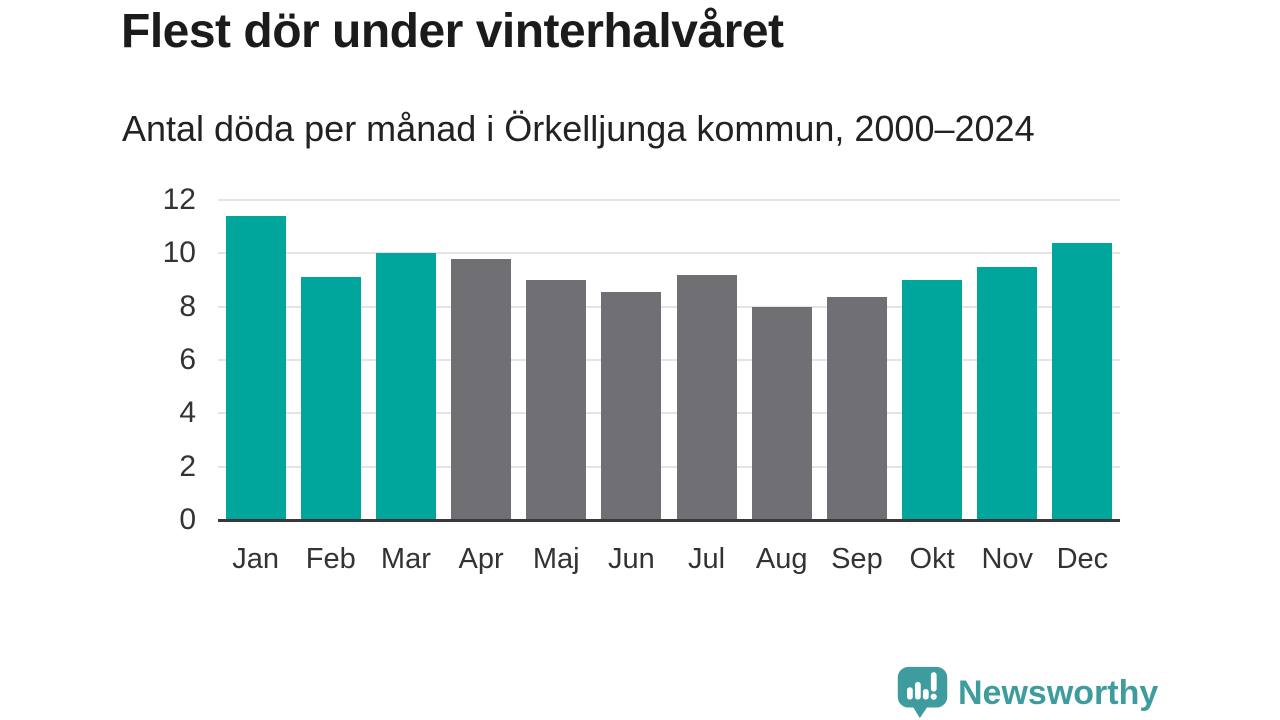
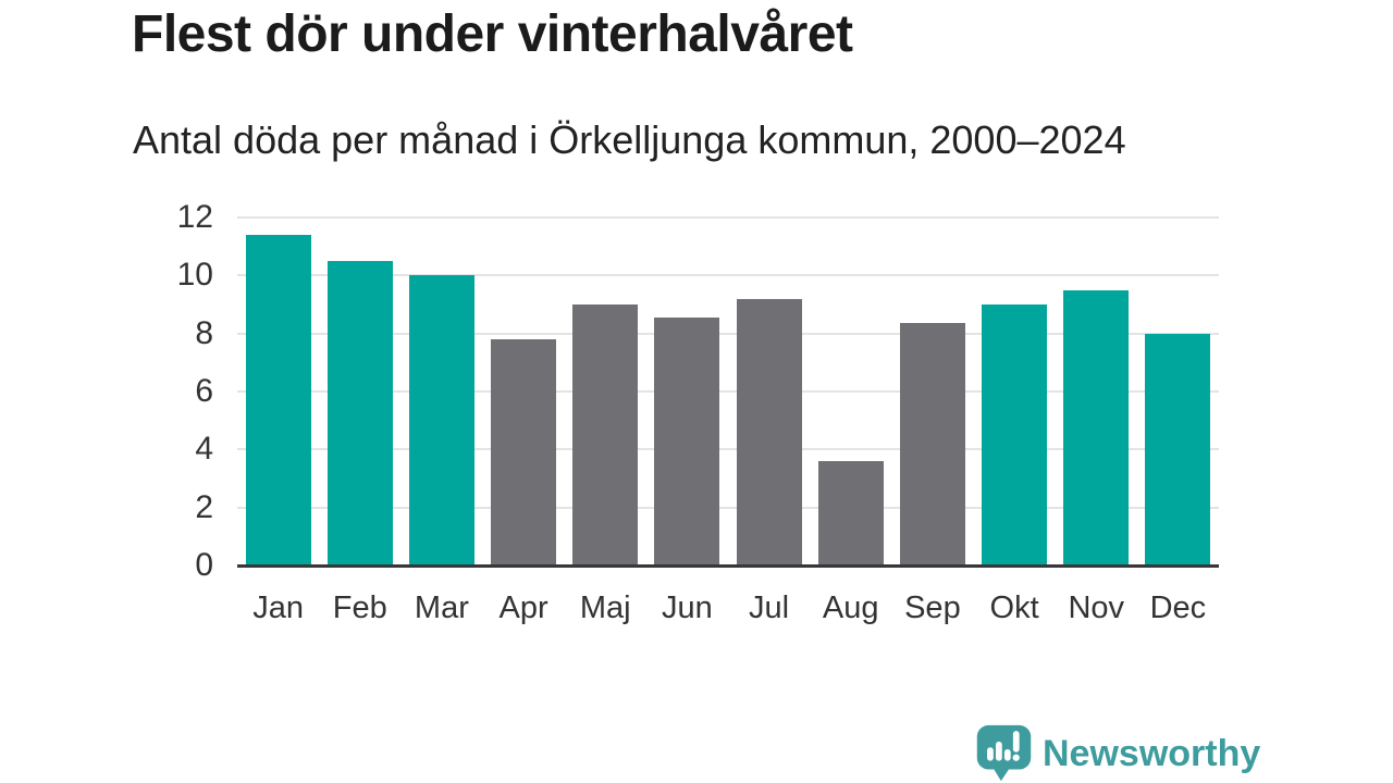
Feb: 9.1 -> 10.5
Apr: 9.8 -> 7.8
Aug: 8.0 -> 3.6
Dec: 10.4 -> 8.0
